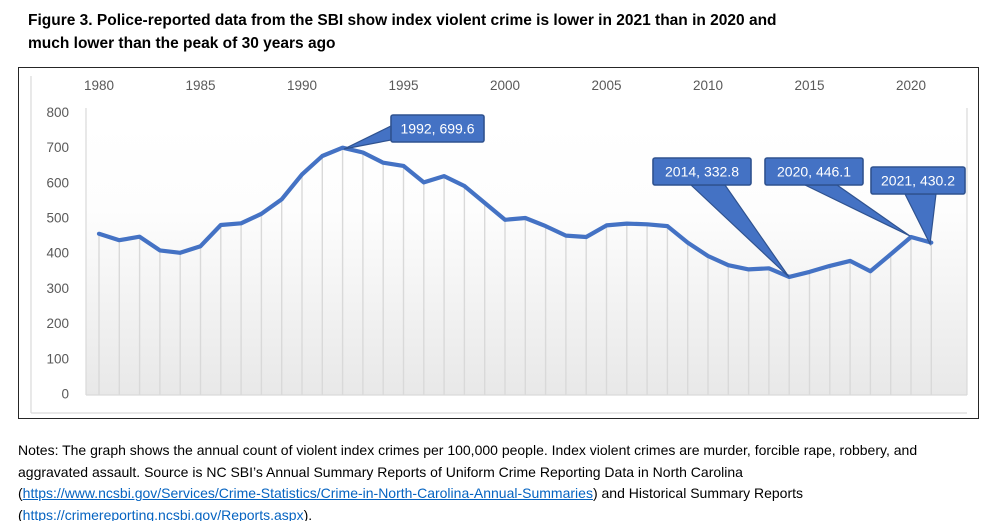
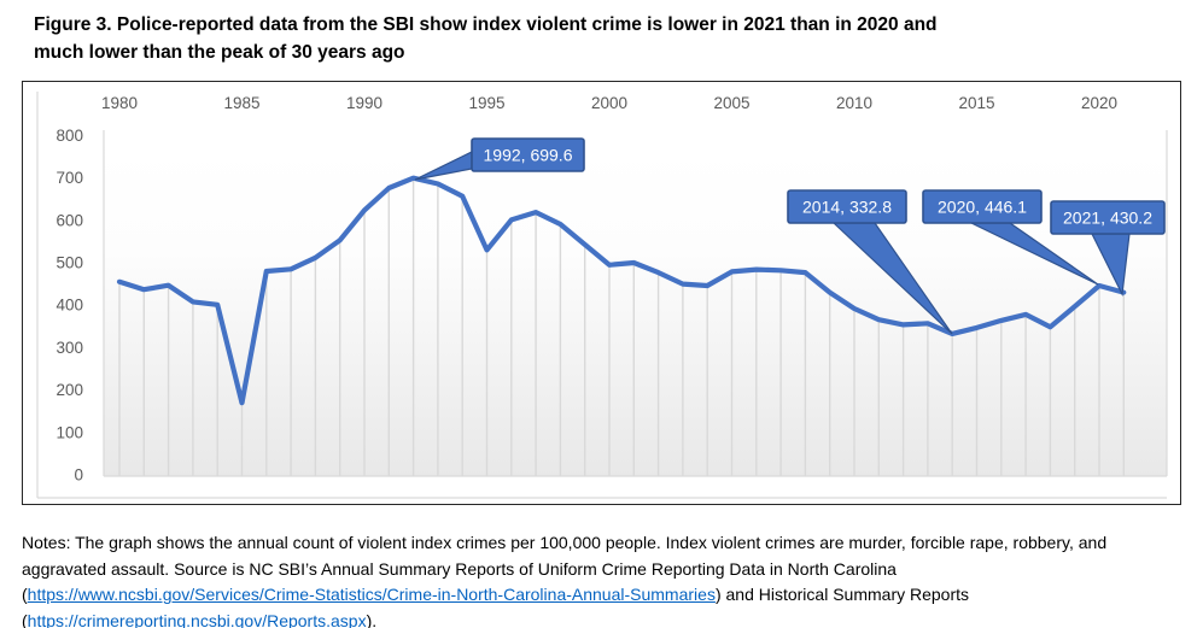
1985: 420 -> 170
1995: 650 -> 530
